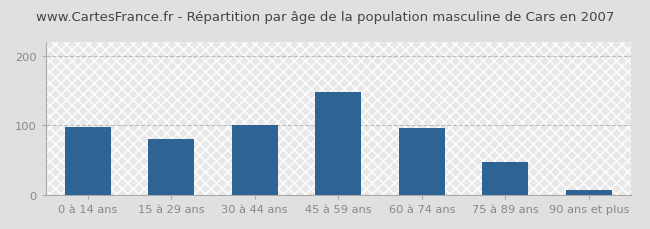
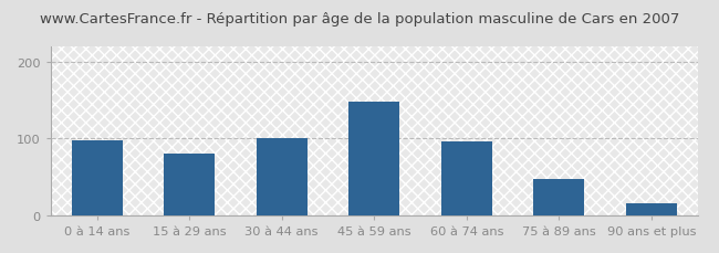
90 ans et plus: 7 -> 16
